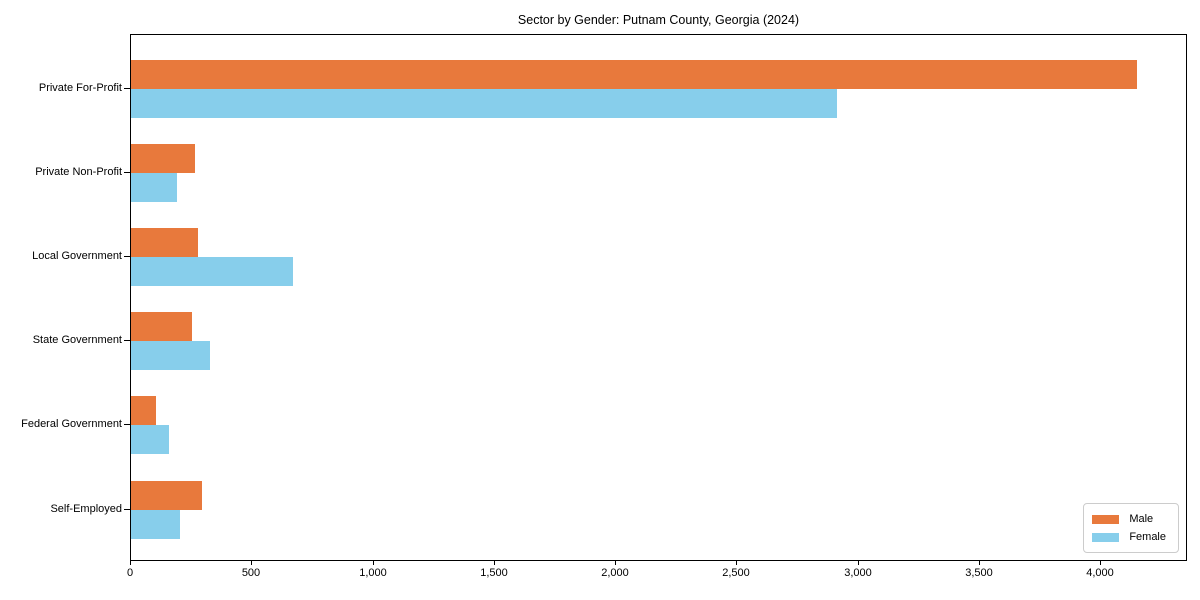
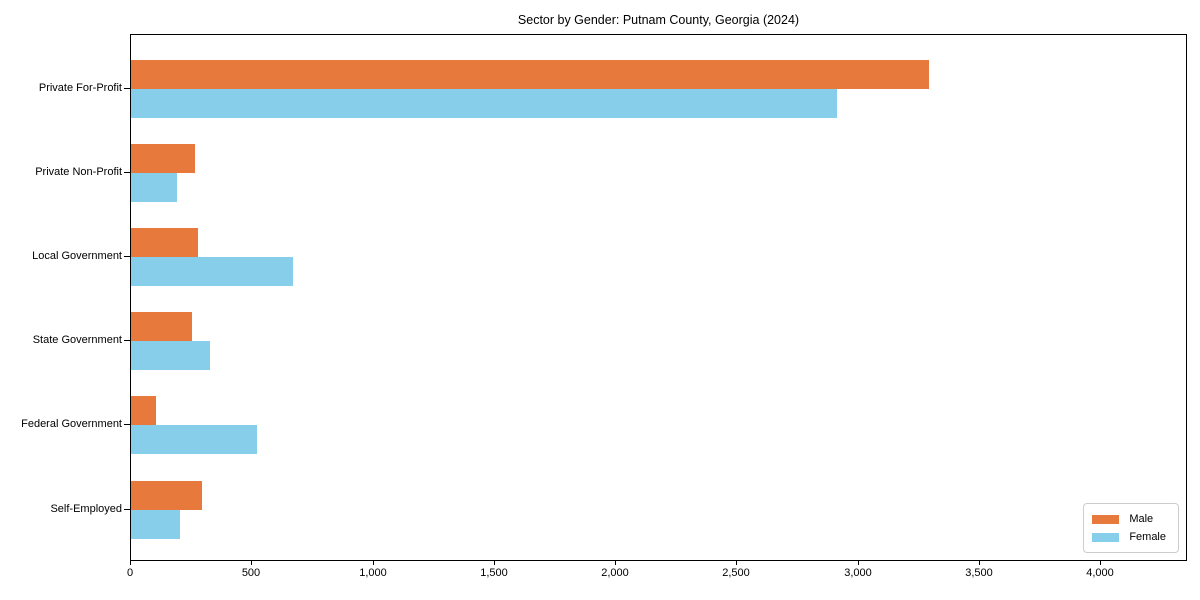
Male/Private For-Profit: 4150 -> 3290
Female/Federal Government: 160 -> 520
